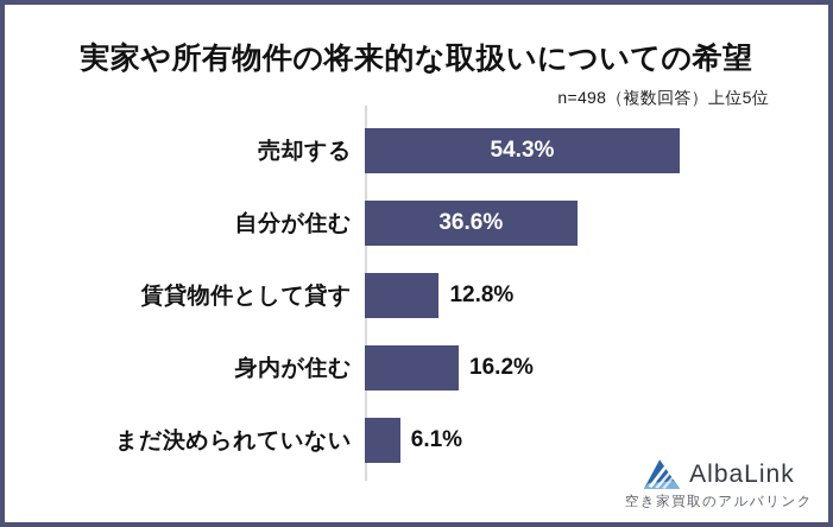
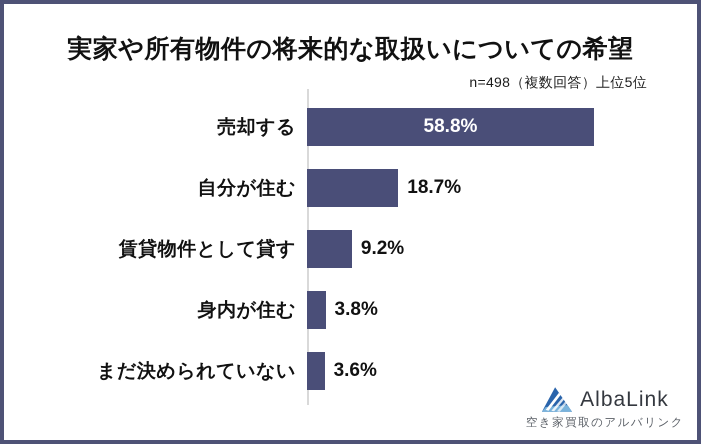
売却する: 54.3% -> 58.8%
自分が住む: 36.6% -> 18.7%
賃貸物件として貸す: 12.8% -> 9.2%
身内が住む: 16.2% -> 3.8%
まだ決められていない: 6.1% -> 3.6%
